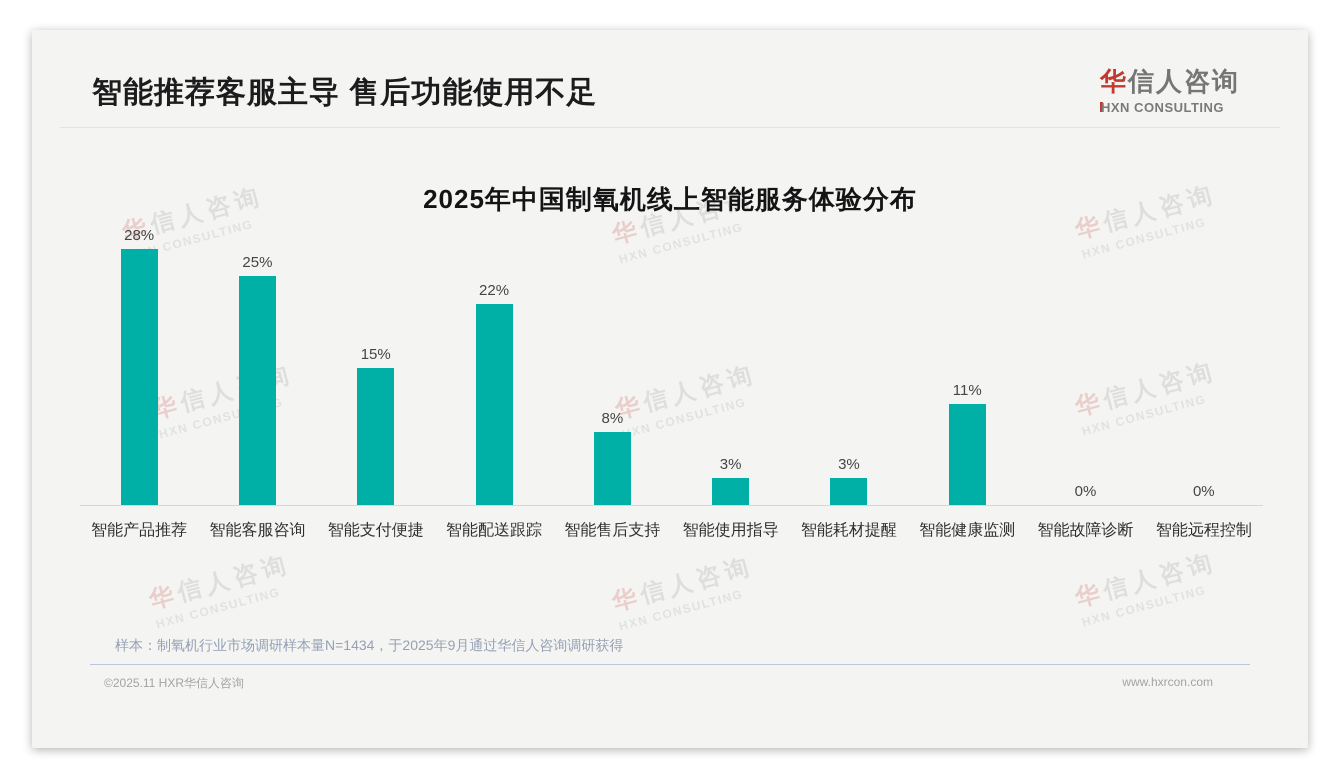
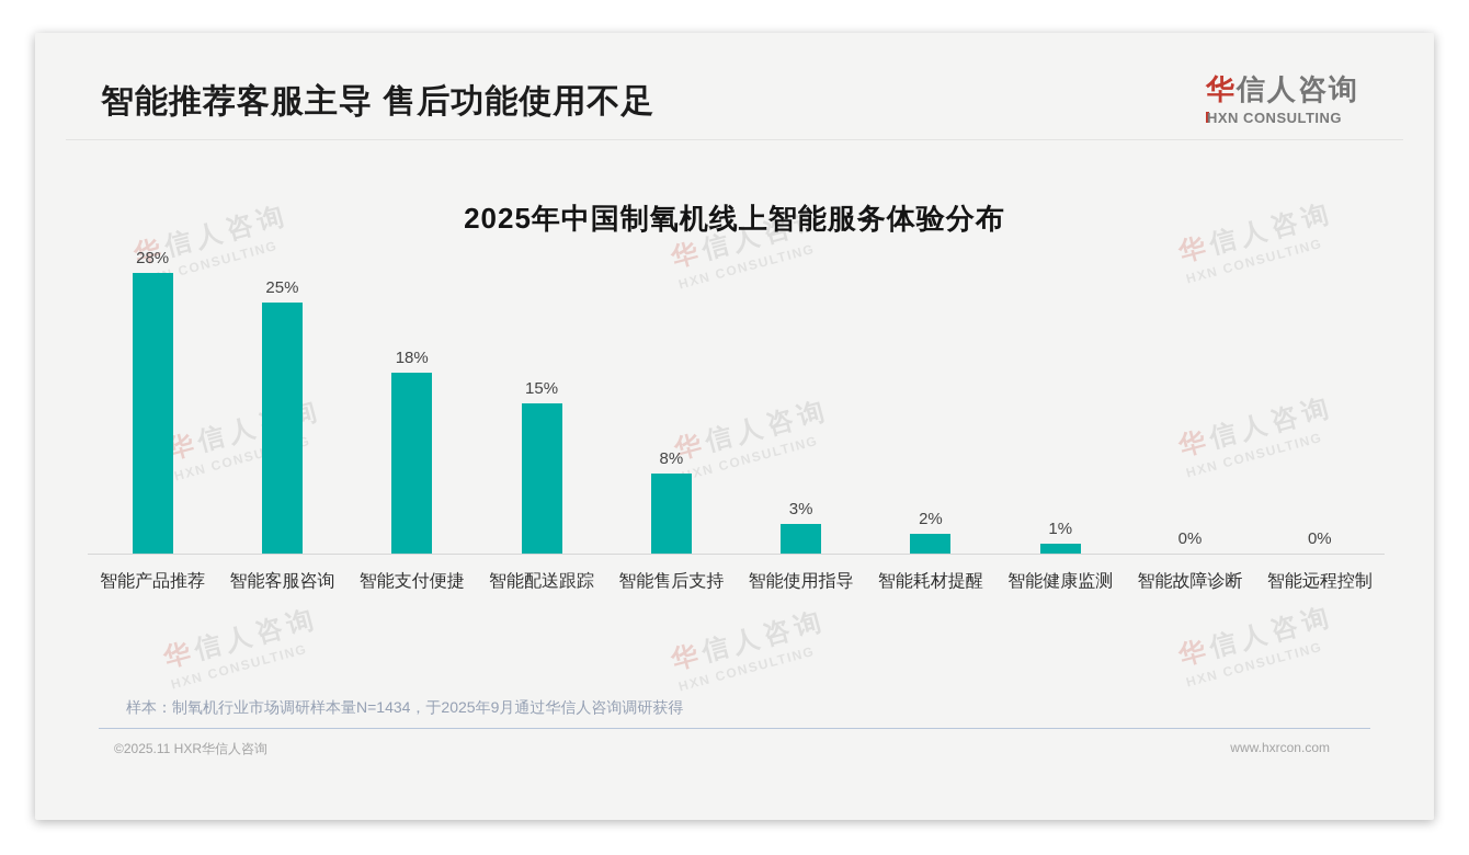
智能支付便捷: 15% -> 18%
智能配送跟踪: 22% -> 15%
智能耗材提醒: 3% -> 2%
智能健康监测: 11% -> 1%
